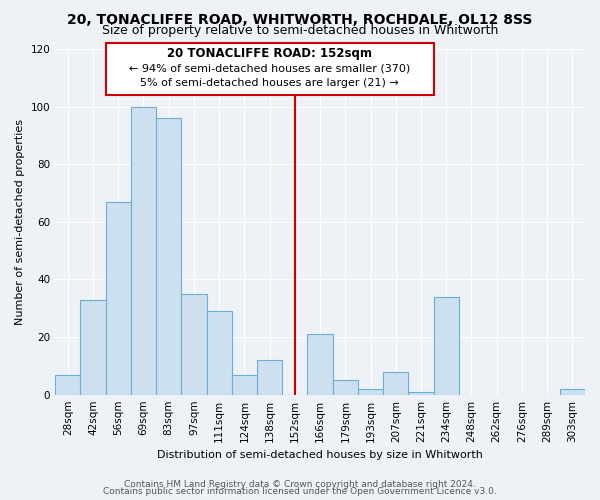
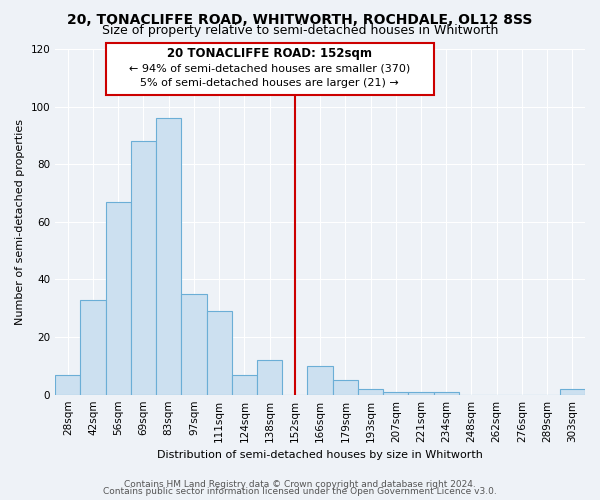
69sqm: 100 -> 88
166sqm: 21 -> 10
207sqm: 8 -> 1
234sqm: 34 -> 1
